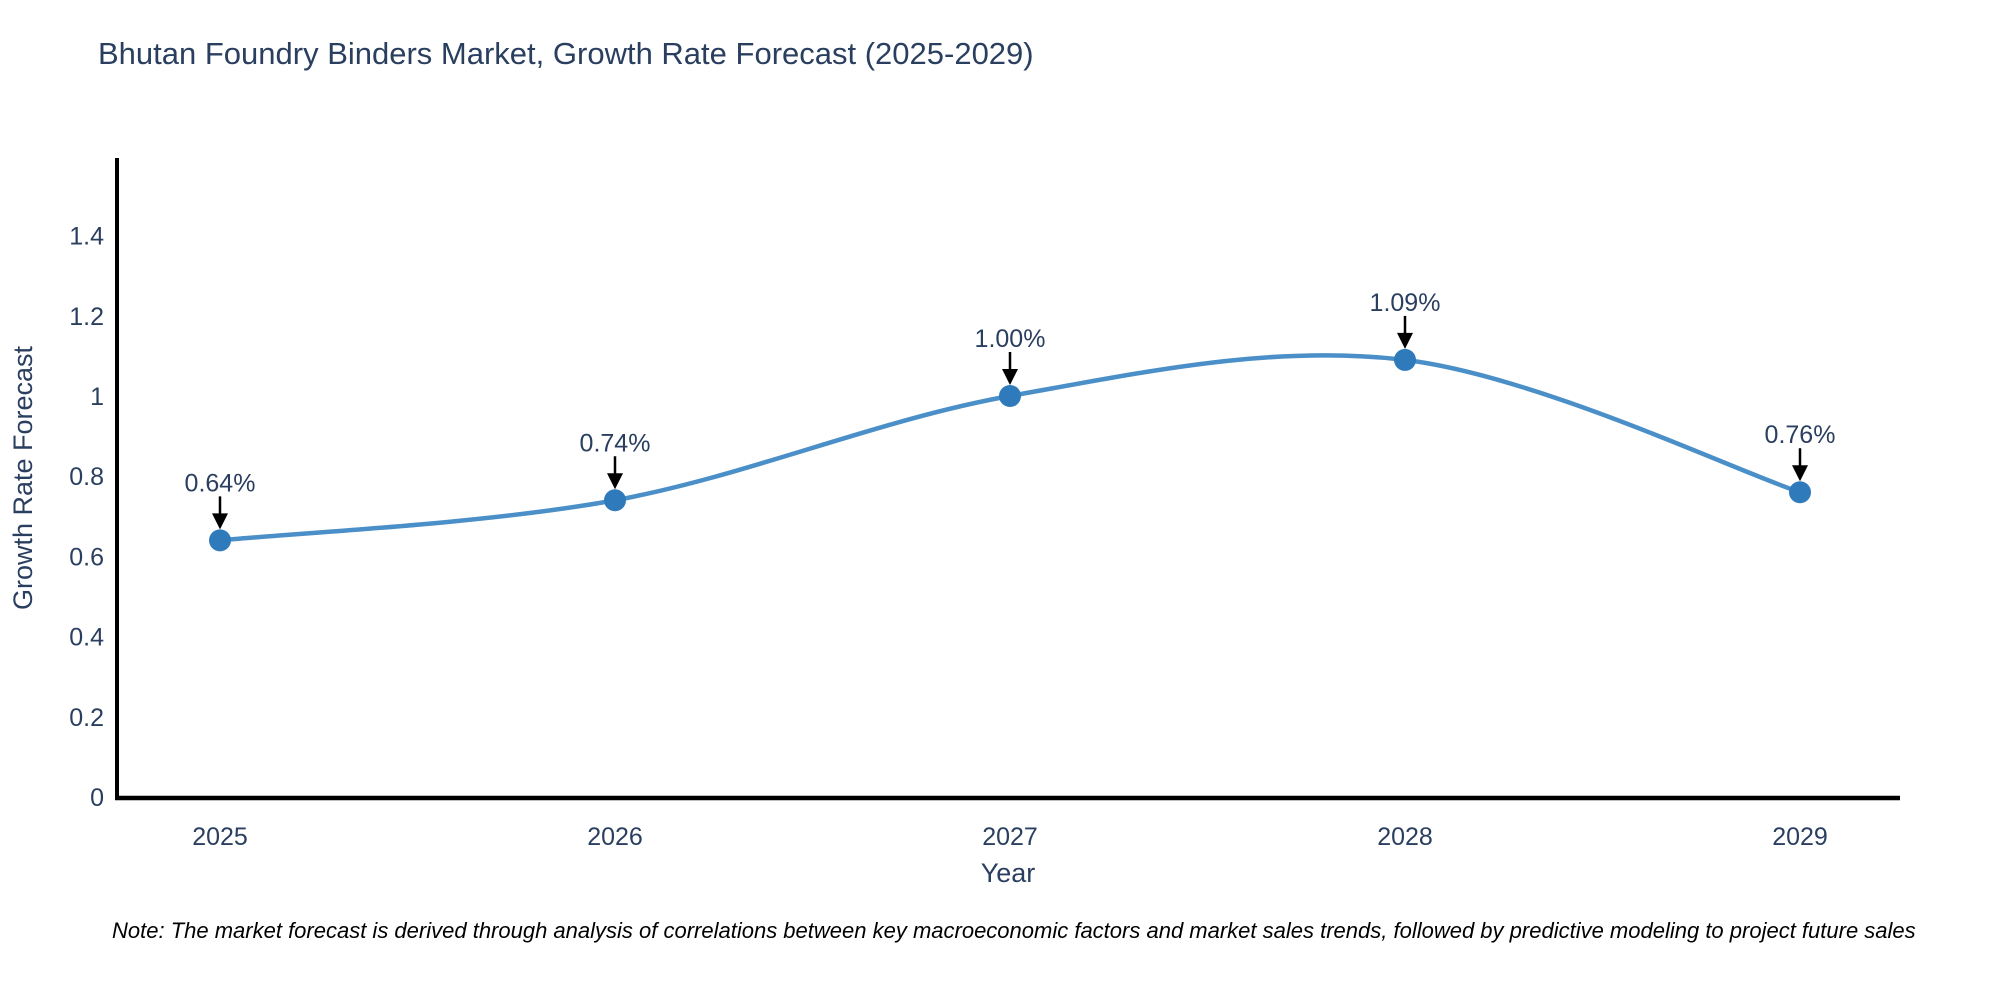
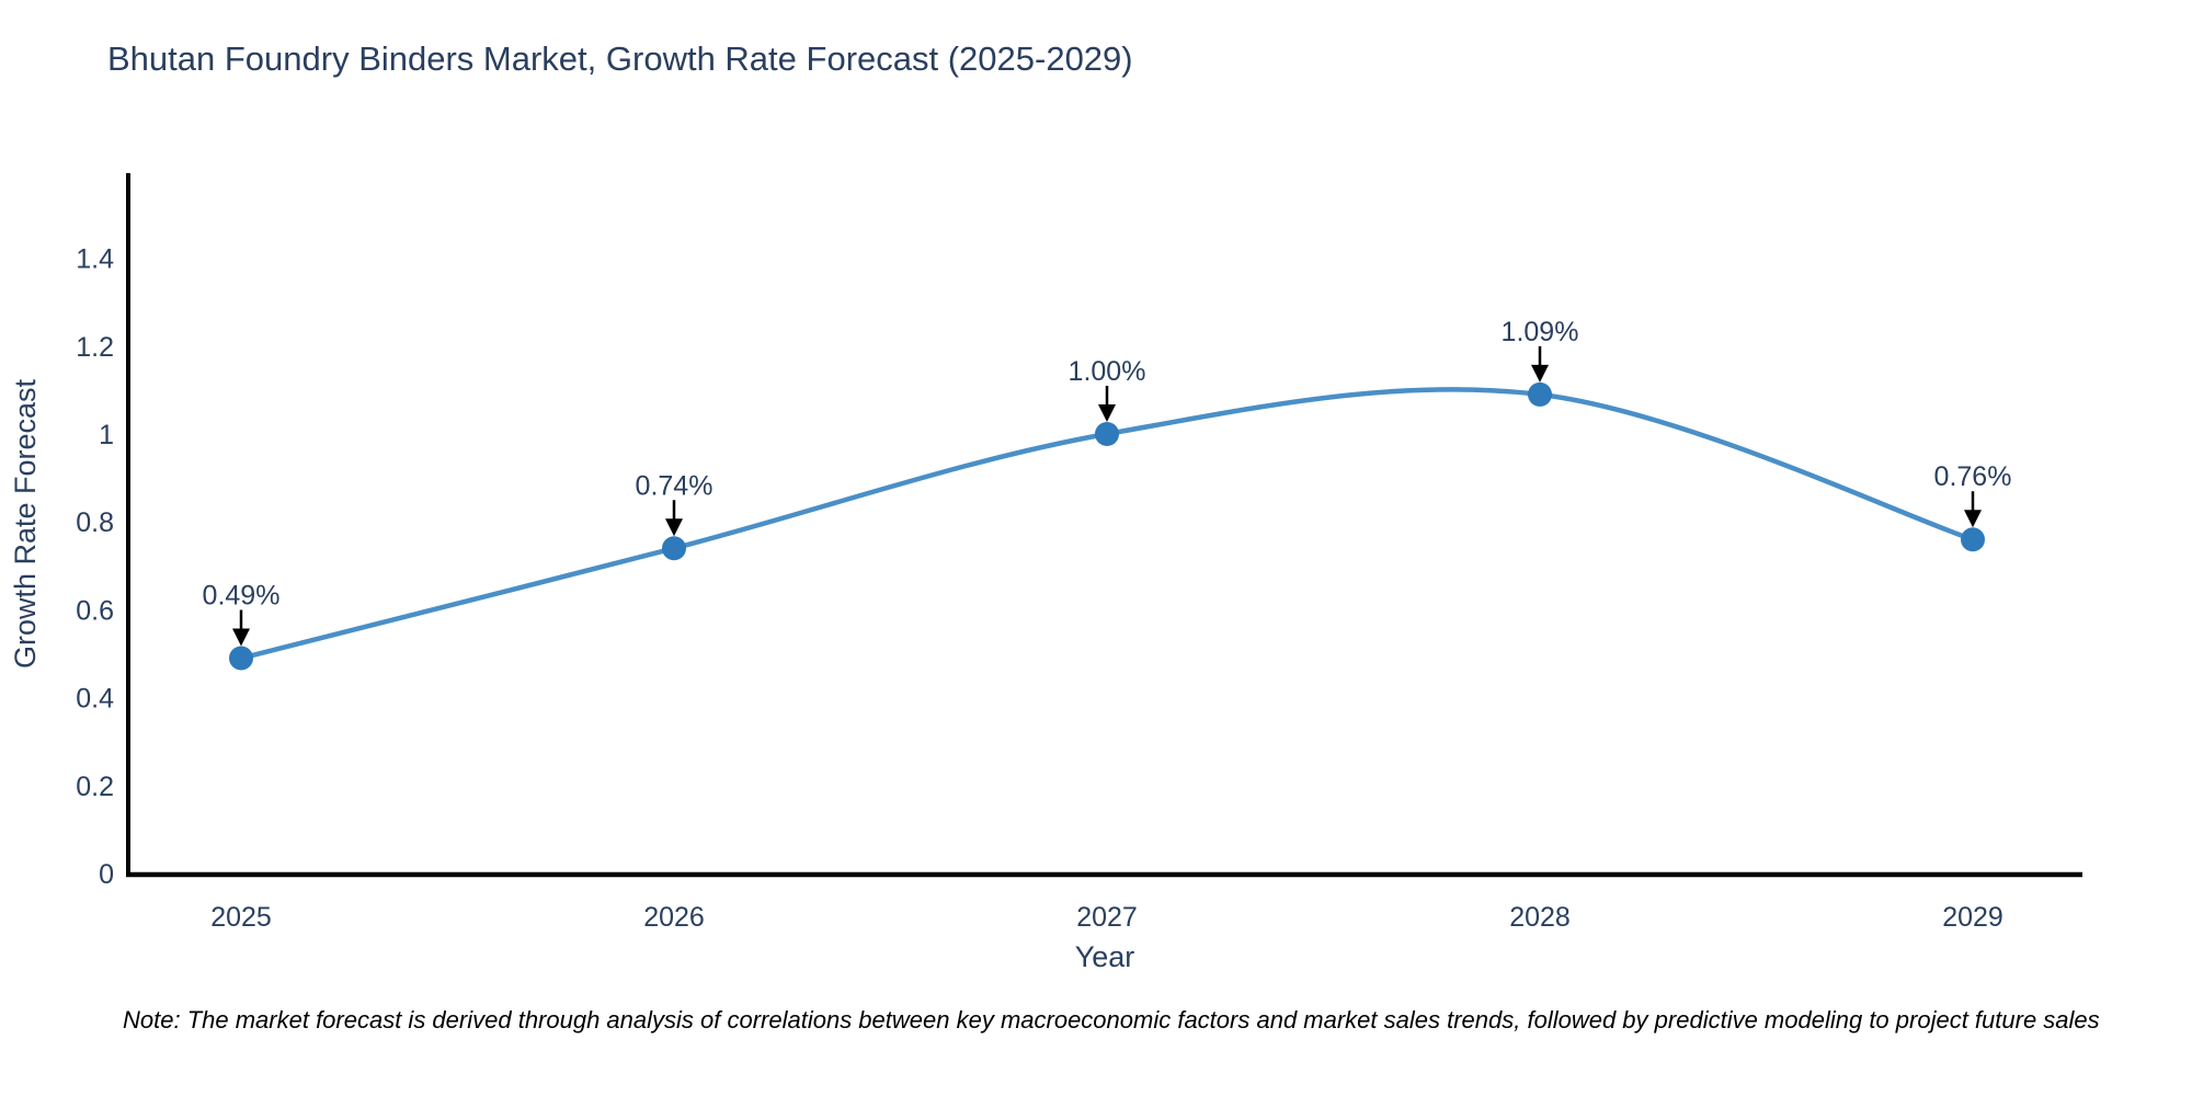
2025: 0.64% -> 0.49%
